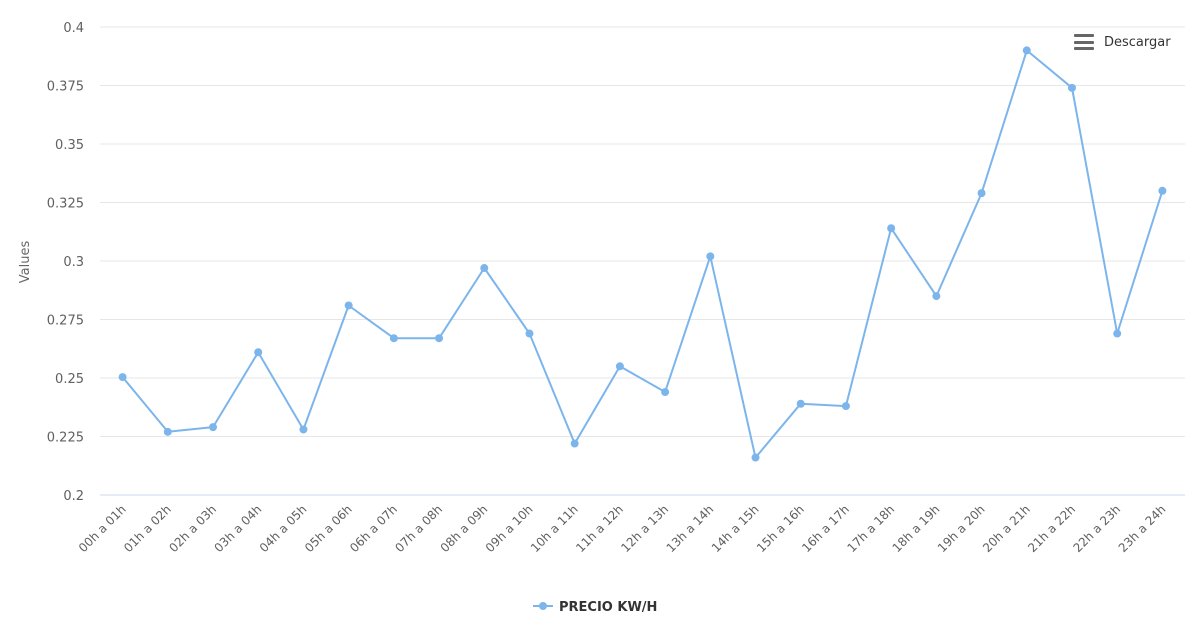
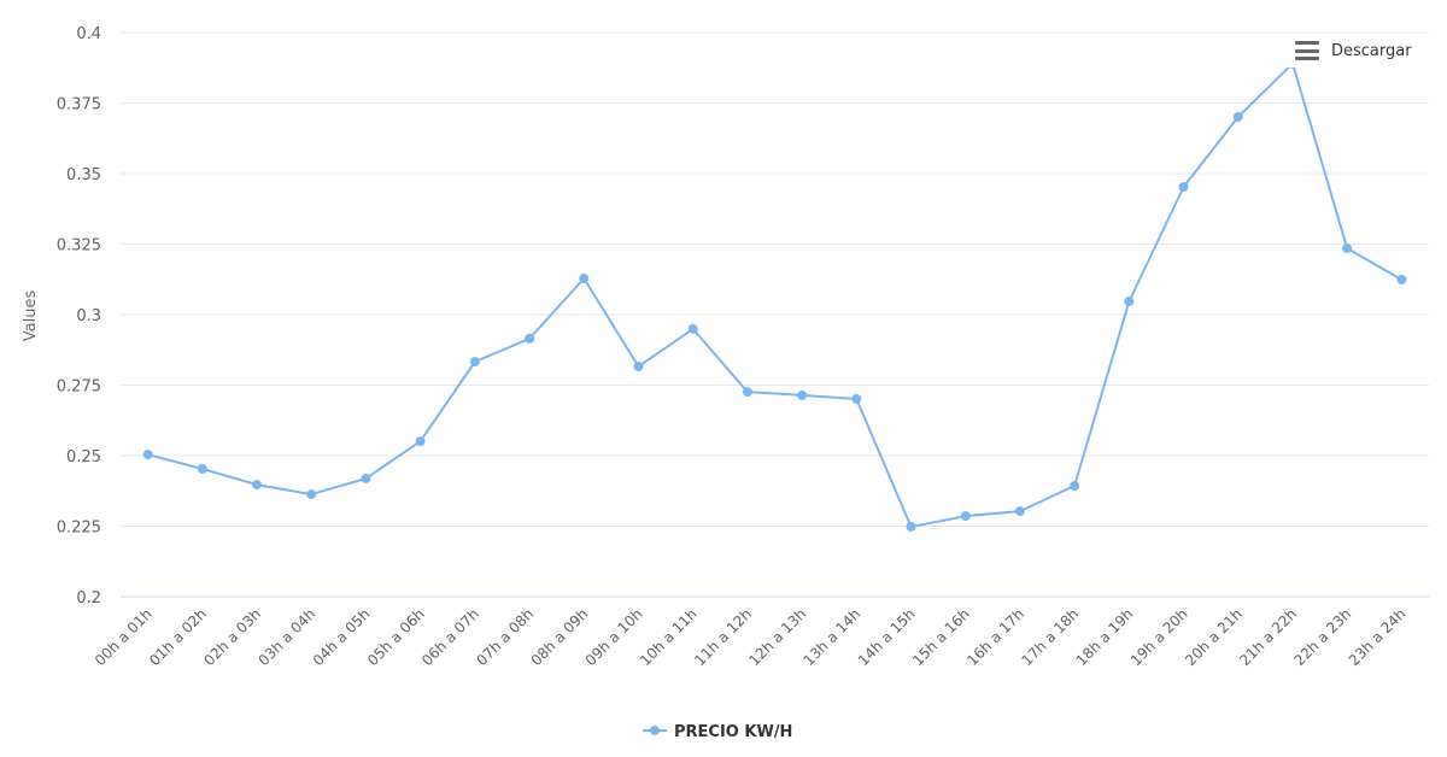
01h a 02h: 0.227 -> 0.245
02h a 03h: 0.229 -> 0.240
03h a 04h: 0.261 -> 0.236
04h a 05h: 0.228 -> 0.242
05h a 06h: 0.281 -> 0.255
06h a 07h: 0.267 -> 0.283
07h a 08h: 0.267 -> 0.291
08h a 09h: 0.297 -> 0.313
09h a 10h: 0.269 -> 0.282
10h a 11h: 0.222 -> 0.295
11h a 12h: 0.255 -> 0.273
12h a 13h: 0.244 -> 0.271
13h a 14h: 0.302 -> 0.270
14h a 15h: 0.216 -> 0.225
15h a 16h: 0.239 -> 0.229
16h a 17h: 0.238 -> 0.230
17h a 18h: 0.314 -> 0.239
18h a 19h: 0.285 -> 0.305
19h a 20h: 0.329 -> 0.345
20h a 21h: 0.390 -> 0.370
21h a 22h: 0.374 -> 0.389
22h a 23h: 0.269 -> 0.324
23h a 24h: 0.330 -> 0.312
